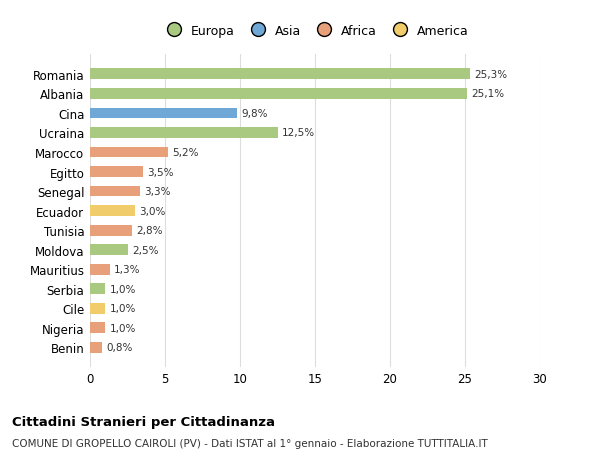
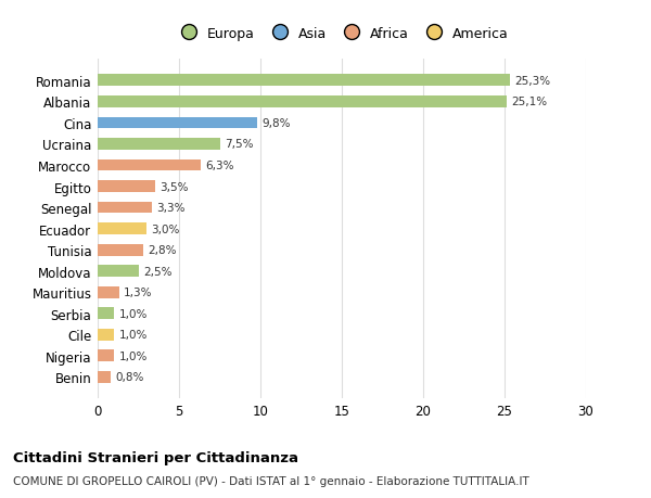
Ucraina: 12,5% -> 7,5%
Marocco: 5,2% -> 6,3%
